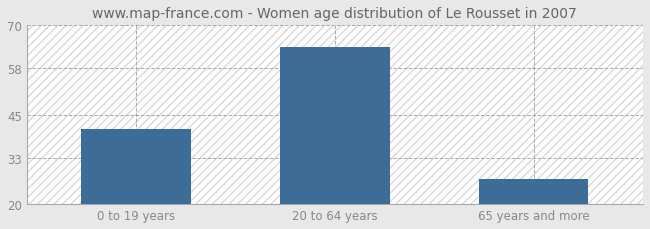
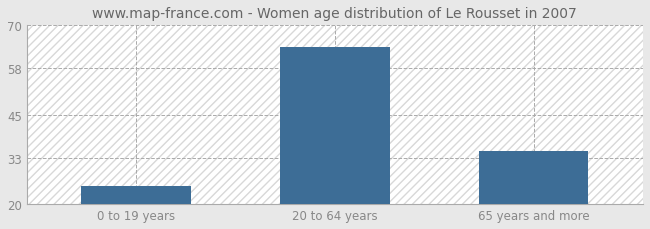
0 to 19 years: 41 -> 25
65 years and more: 27 -> 35
